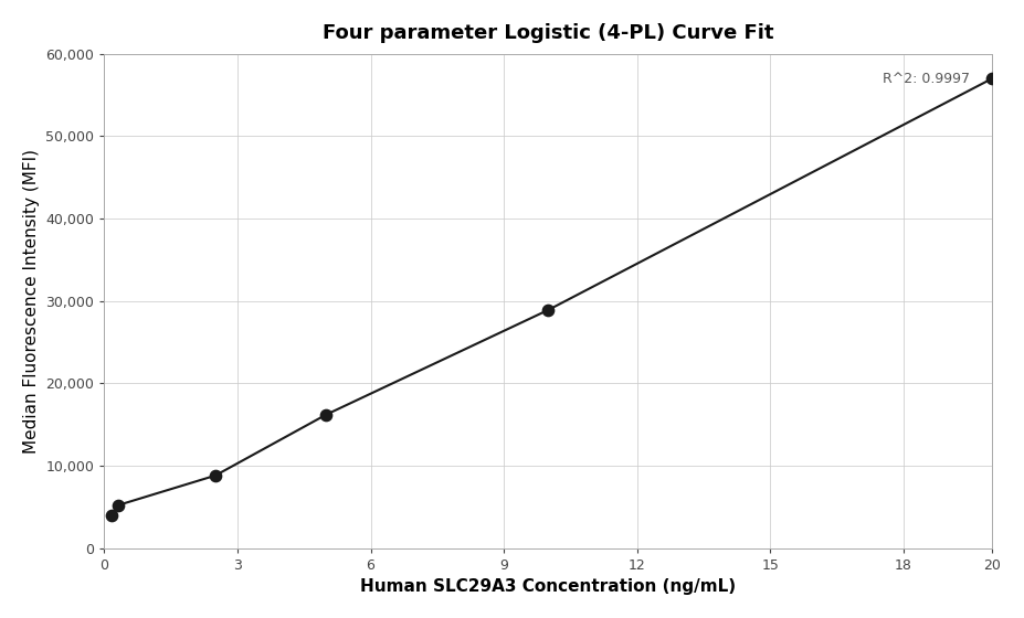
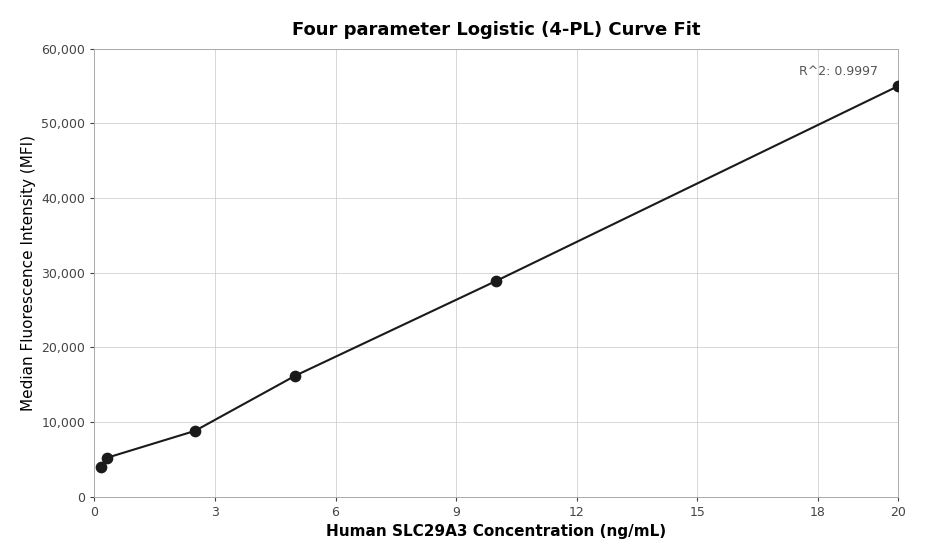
20: 57,000 -> 55,000
